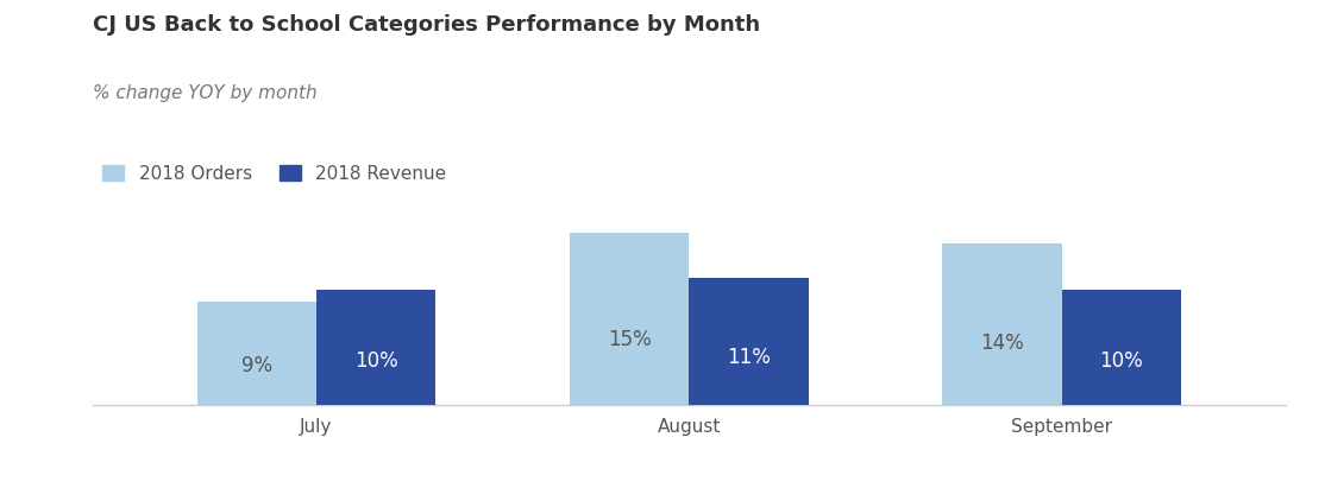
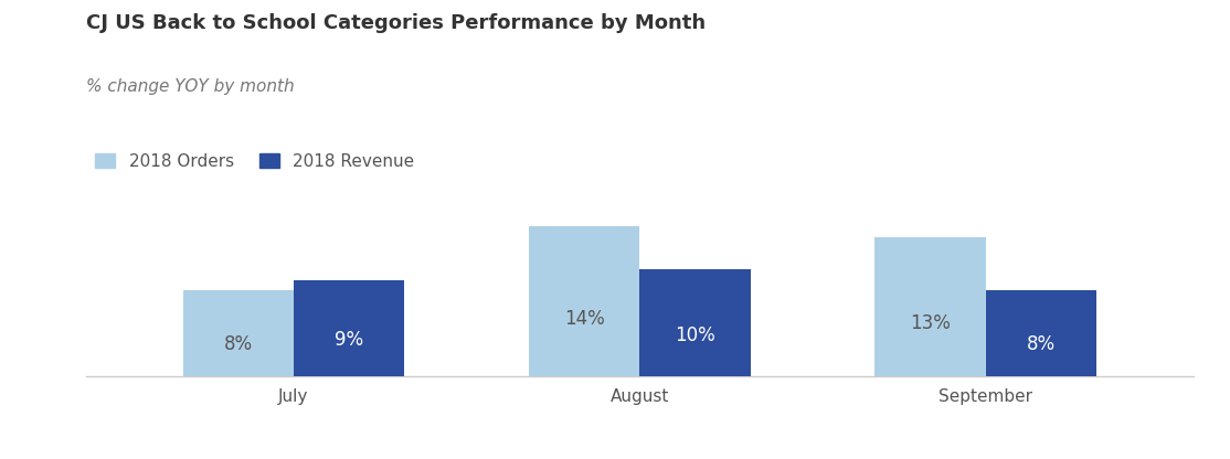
2018 Orders/July: 9% -> 8%
2018 Revenue/July: 10% -> 9%
2018 Orders/August: 15% -> 14%
2018 Revenue/August: 11% -> 10%
2018 Orders/September: 14% -> 13%
2018 Revenue/September: 10% -> 8%
